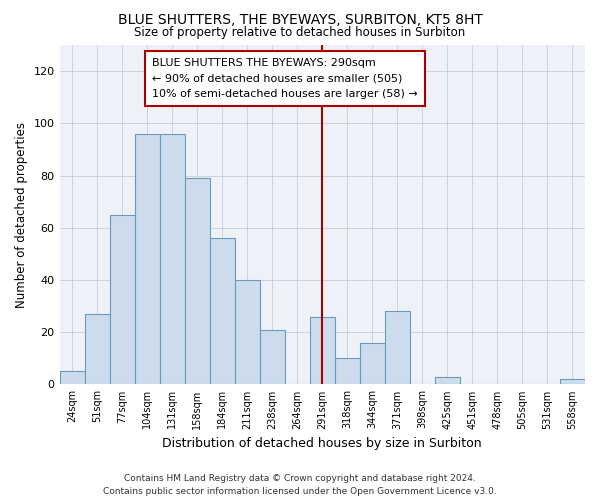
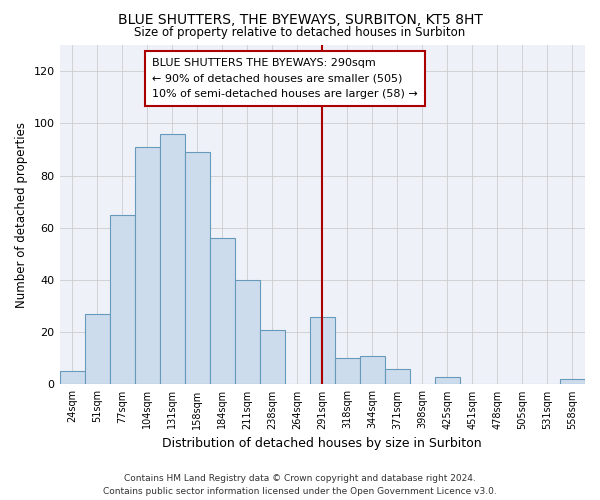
104sqm: 96 -> 91
158sqm: 79 -> 89
344sqm: 16 -> 11
371sqm: 28 -> 6
